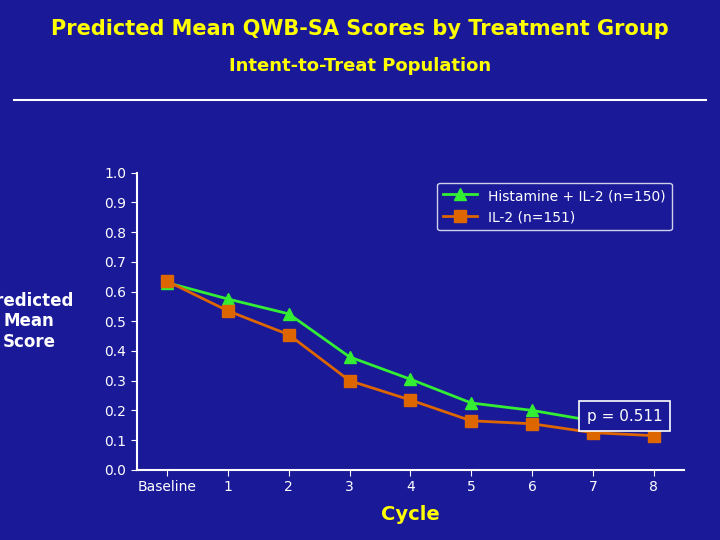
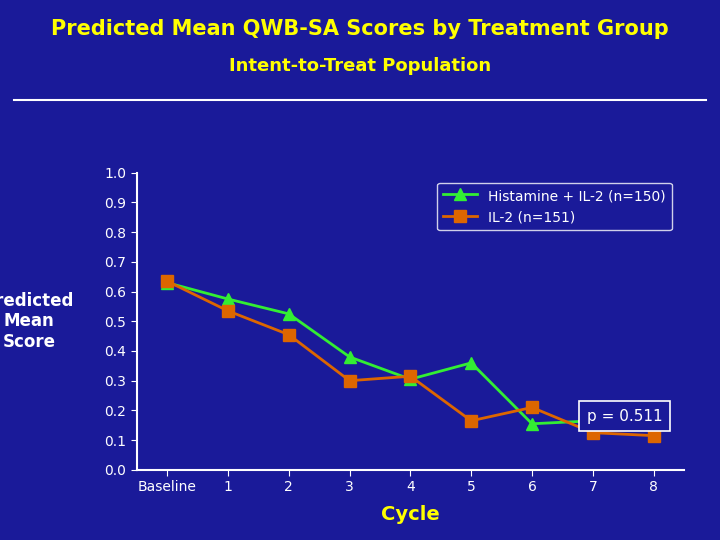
IL-2 (n=151)/4: 0.235 -> 0.315
Histamine + IL-2 (n=150)/5: 0.225 -> 0.360
Histamine + IL-2 (n=150)/6: 0.200 -> 0.155
IL-2 (n=151)/6: 0.155 -> 0.210
